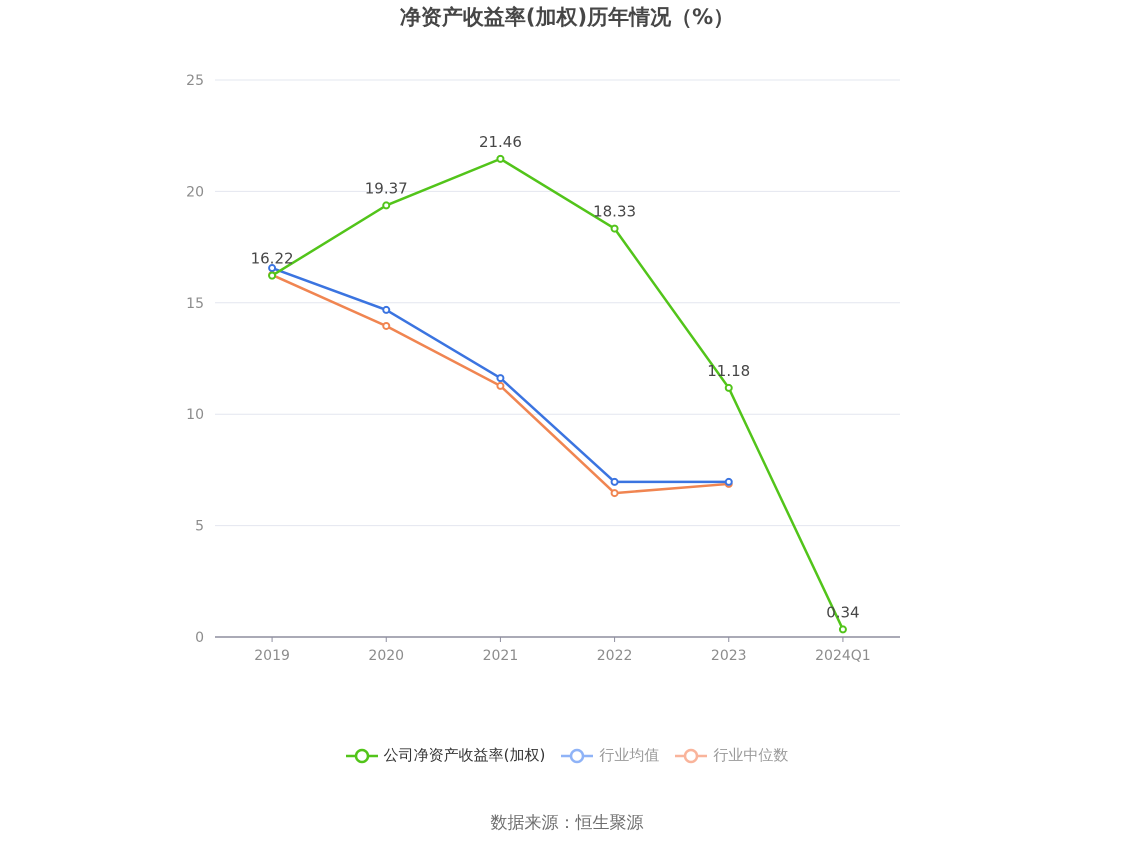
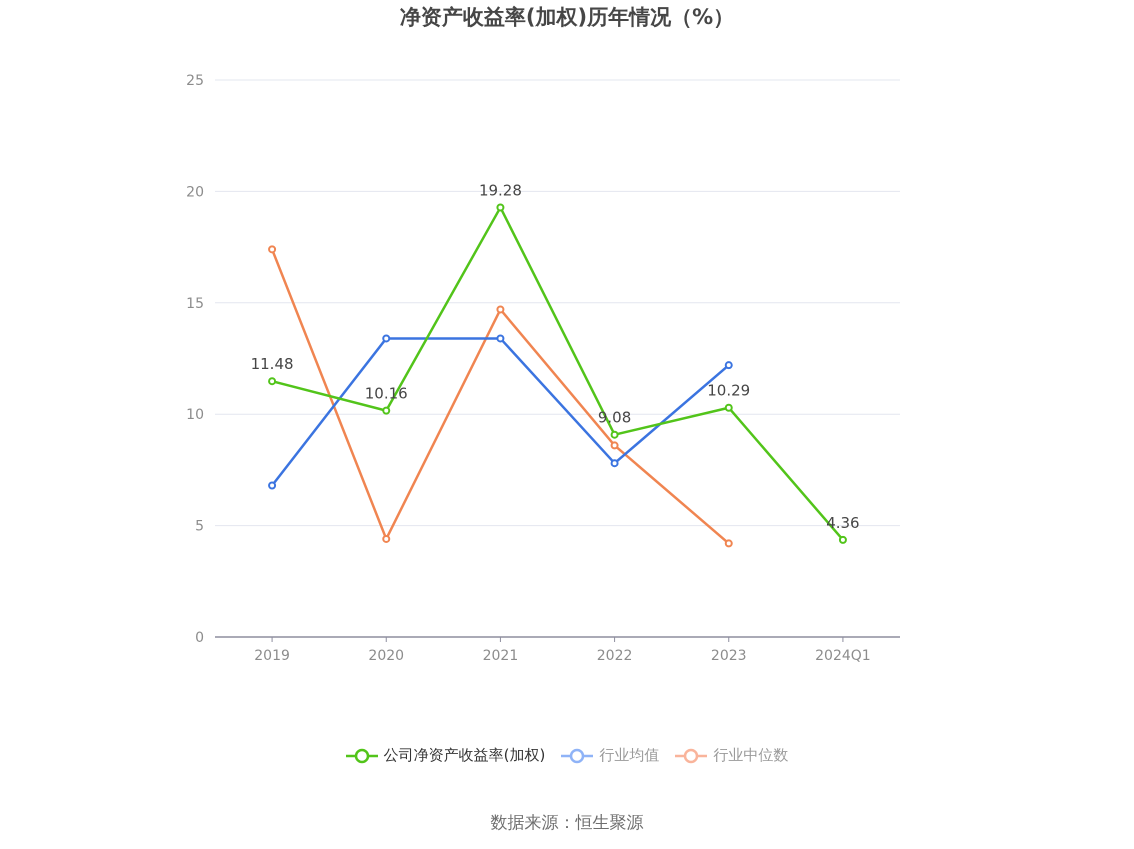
公司净资产收益率(加权)/2019: 16.22 -> 11.48
行业均值/2019: 16.6 -> 6.8
行业中位数/2019: 16.2 -> 17.4
公司净资产收益率(加权)/2020: 19.37 -> 10.16
行业均值/2020: 14.7 -> 13.4
行业中位数/2020: 14.0 -> 4.4
公司净资产收益率(加权)/2021: 21.46 -> 19.28
行业均值/2021: 11.6 -> 13.4
行业中位数/2021: 11.3 -> 14.7
公司净资产收益率(加权)/2022: 18.33 -> 9.08
行业均值/2022: 7.0 -> 7.8
行业中位数/2022: 6.5 -> 8.6
公司净资产收益率(加权)/2023: 11.18 -> 10.29
行业均值/2023: 7.0 -> 12.2
行业中位数/2023: 6.9 -> 4.2
公司净资产收益率(加权)/2024Q1: 0.34 -> 4.36
